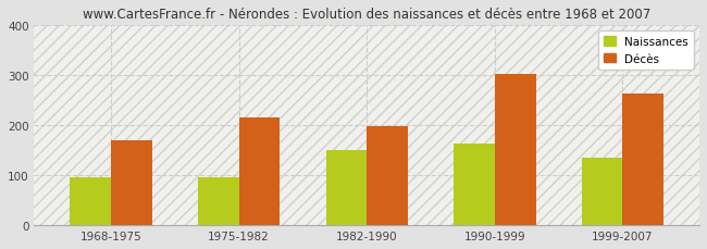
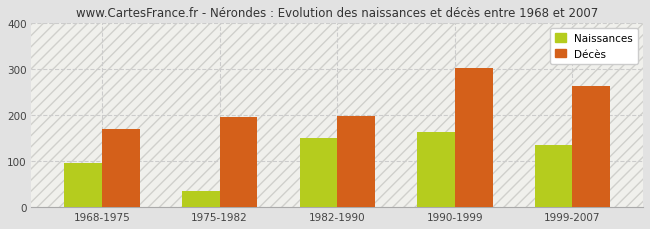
Naissances/1975-1982: 97 -> 35
Décès/1975-1982: 215 -> 195
